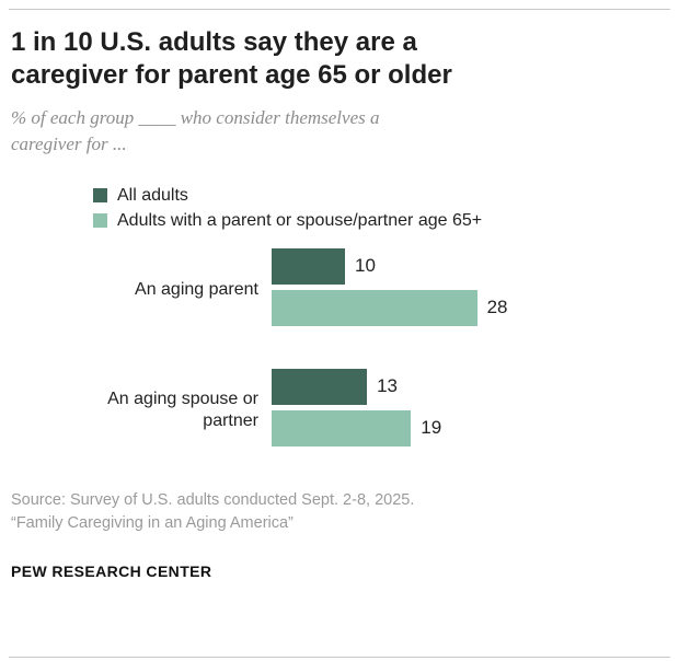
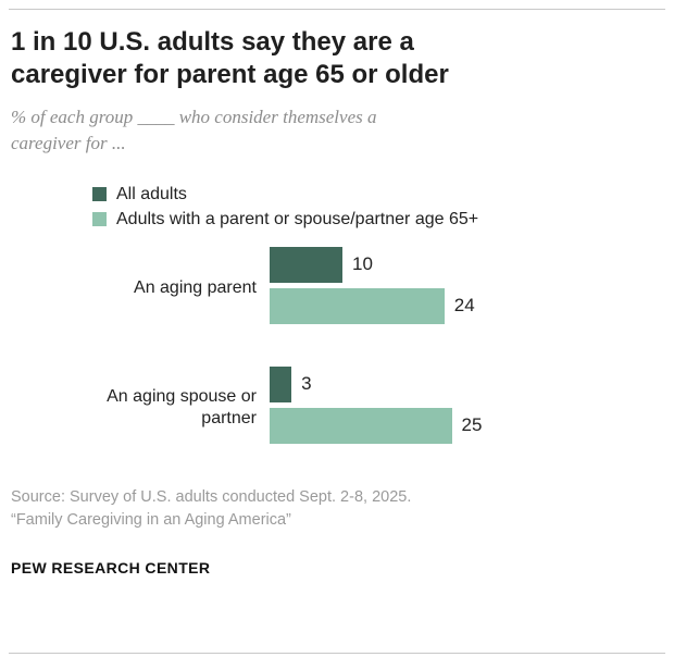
Adults with a parent or spouse/partner age 65+/An aging parent: 28 -> 24
All adults/An aging spouse or partner: 13 -> 3
Adults with a parent or spouse/partner age 65+/An aging spouse or partner: 19 -> 25
